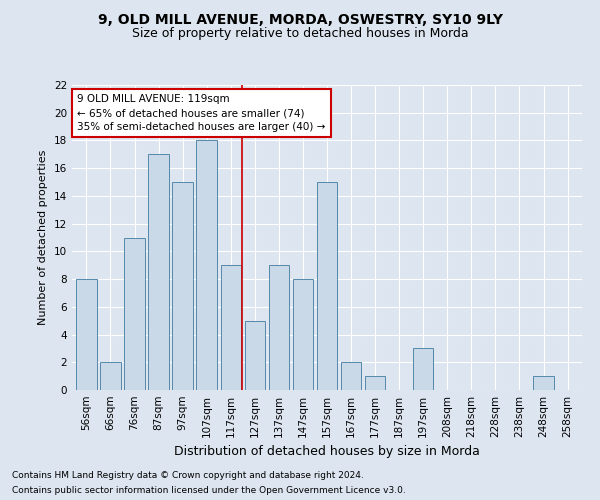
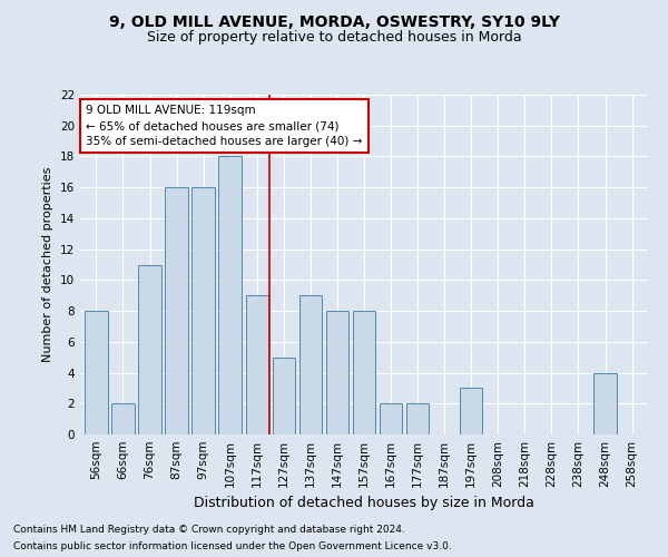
87sqm: 17 -> 16
97sqm: 15 -> 16
157sqm: 15 -> 8
177sqm: 1 -> 2
248sqm: 1 -> 4
